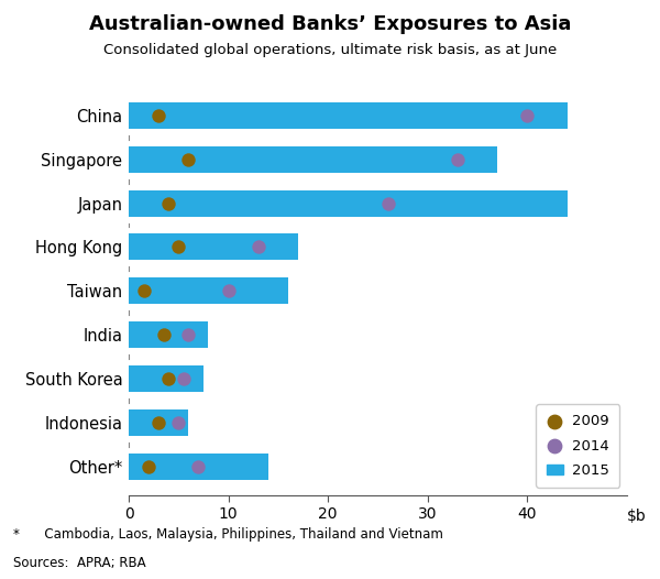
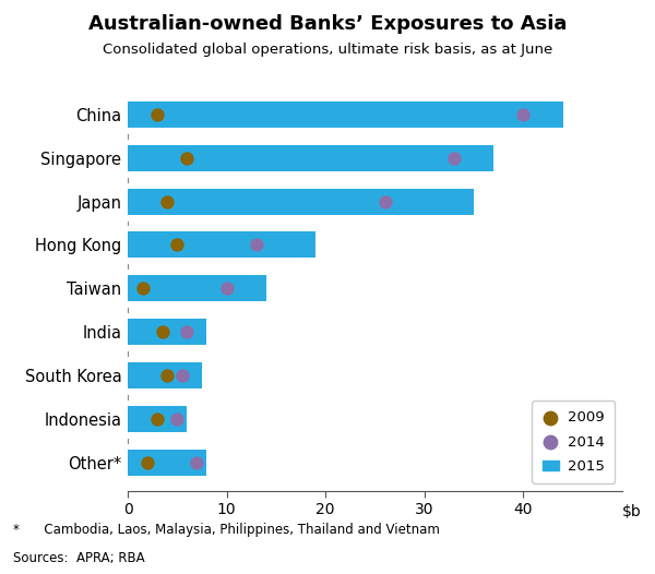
2015/Japan: 44.0 -> 35.0
2015/Hong Kong: 17.0 -> 19.0
2015/Taiwan: 16.0 -> 14.0
2015/Other*: 14.0 -> 8.0
